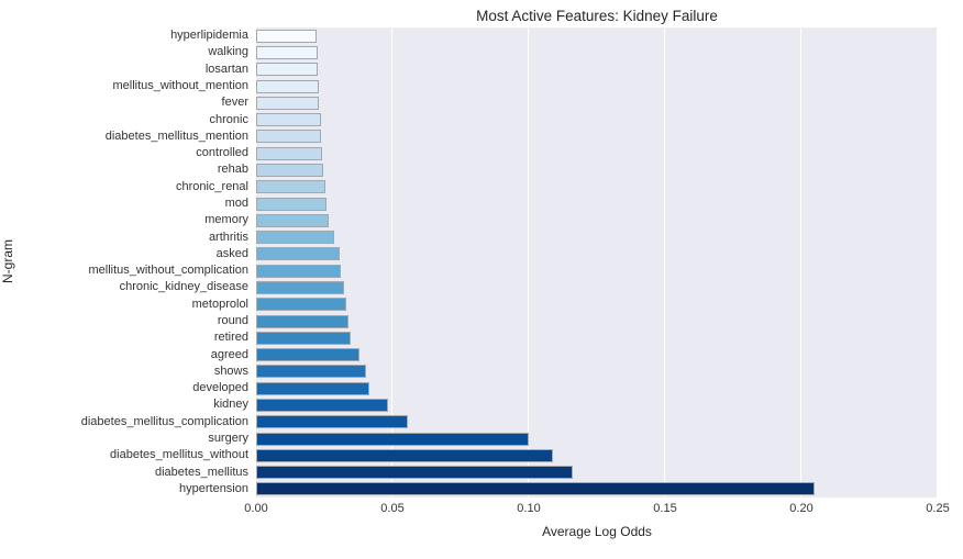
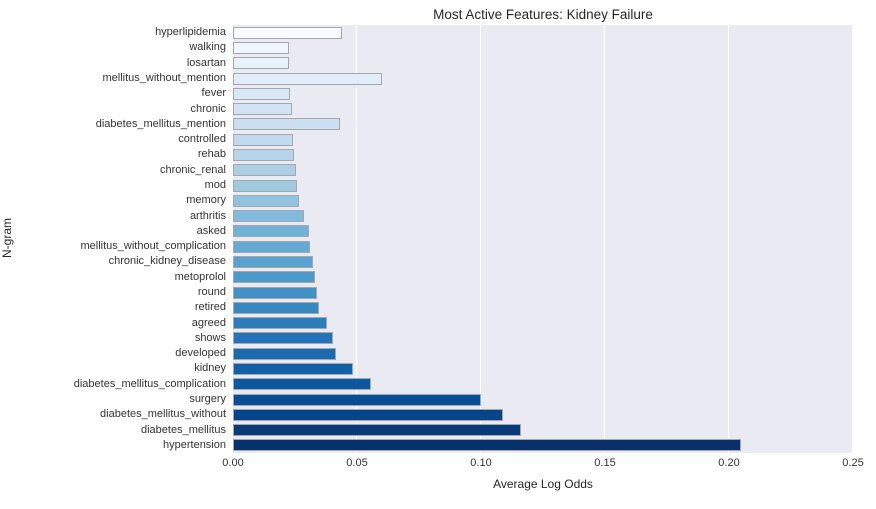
hyperlipidemia: 0.022 -> 0.044
mellitus_without_mention: 0.023 -> 0.060
diabetes_mellitus_mention: 0.024 -> 0.043
